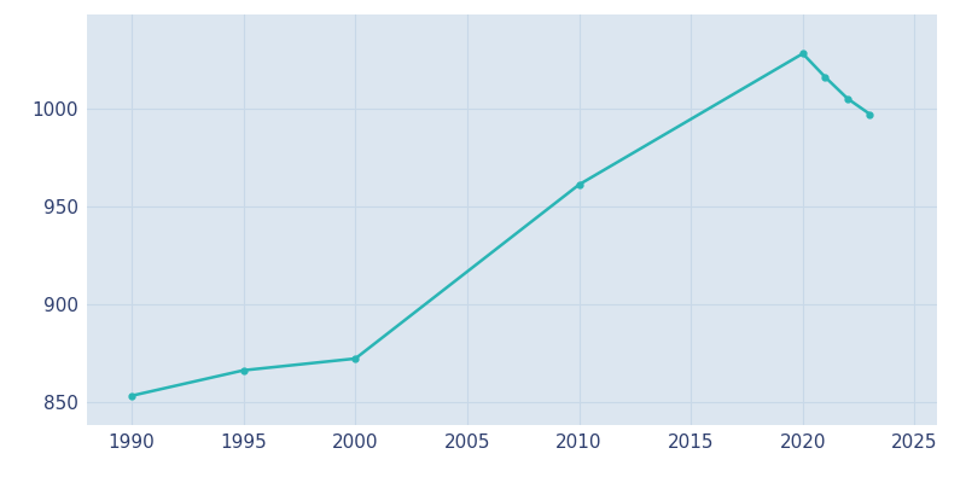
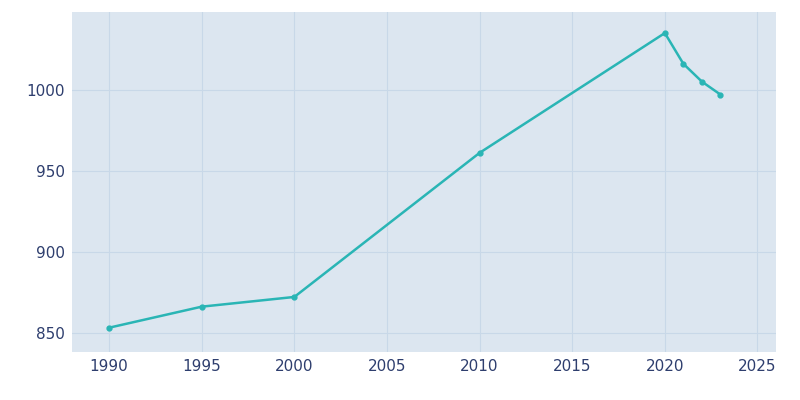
2020: 1028 -> 1035
